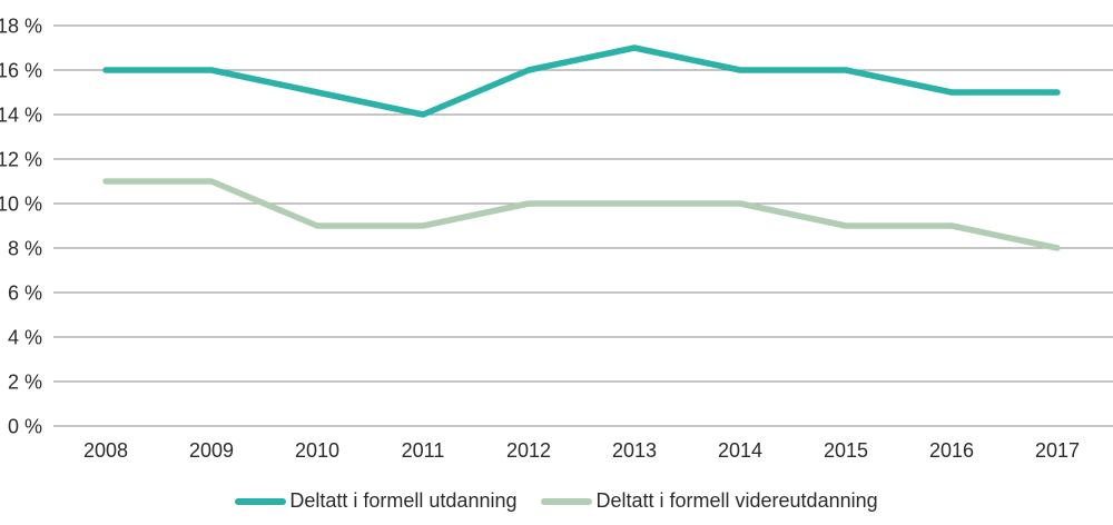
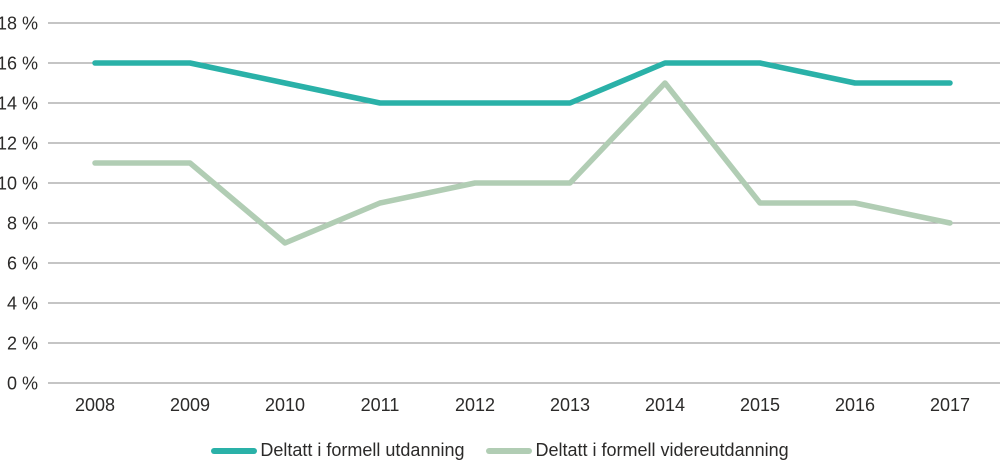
Deltatt i formell videreutdanning/2010: 9% -> 7%
Deltatt i formell utdanning/2012: 16% -> 14%
Deltatt i formell utdanning/2013: 17% -> 14%
Deltatt i formell videreutdanning/2014: 10% -> 15%
